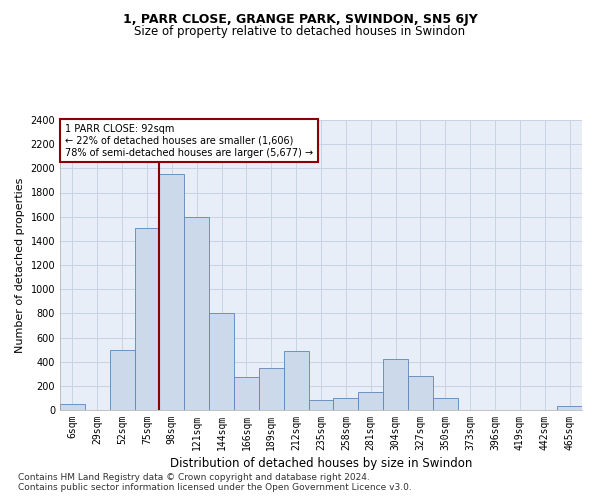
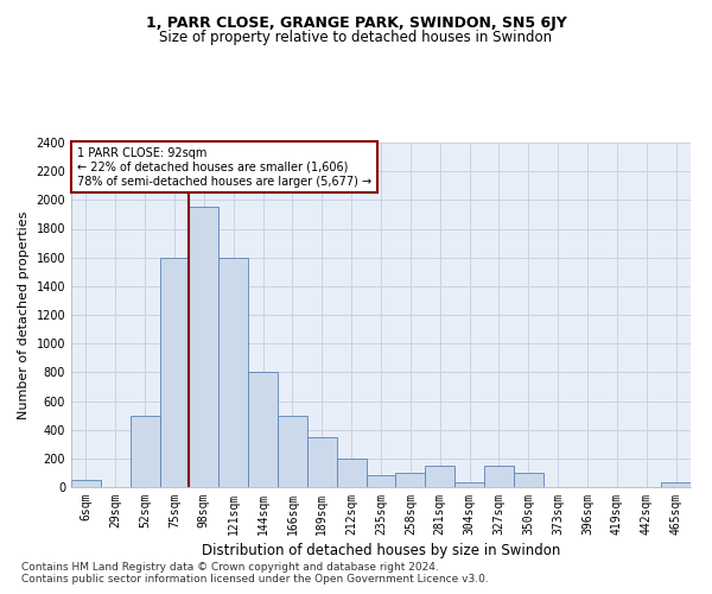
75sqm: 1510 -> 1600
166sqm: 270 -> 500
212sqm: 490 -> 200
304sqm: 420 -> 30
327sqm: 280 -> 150
